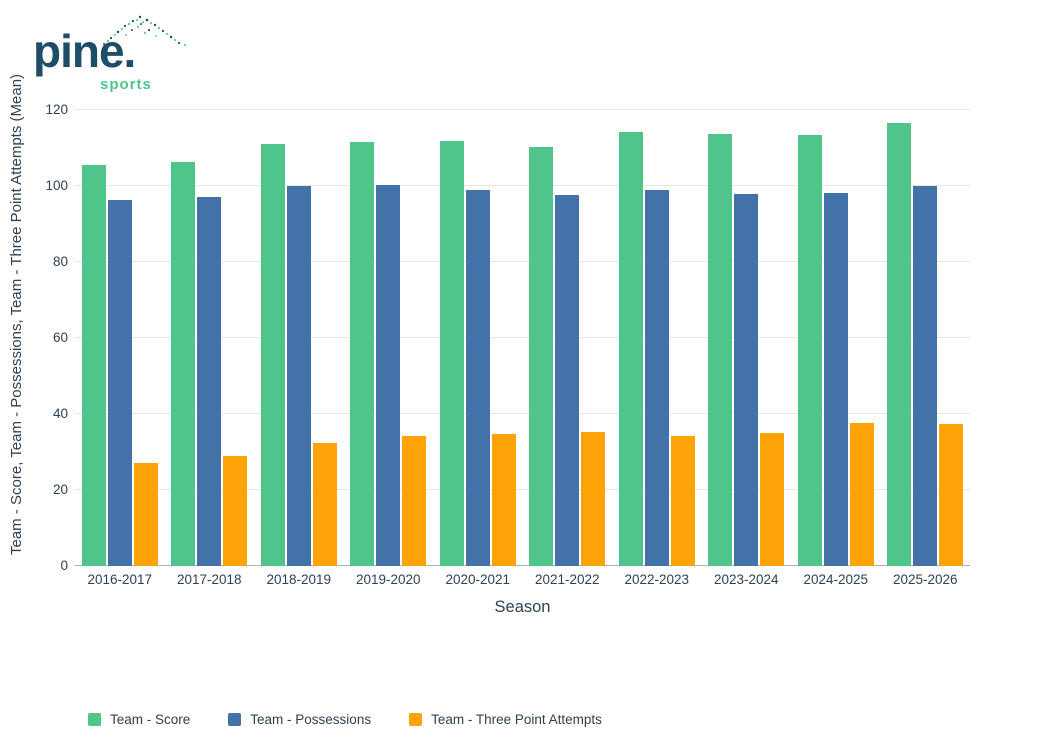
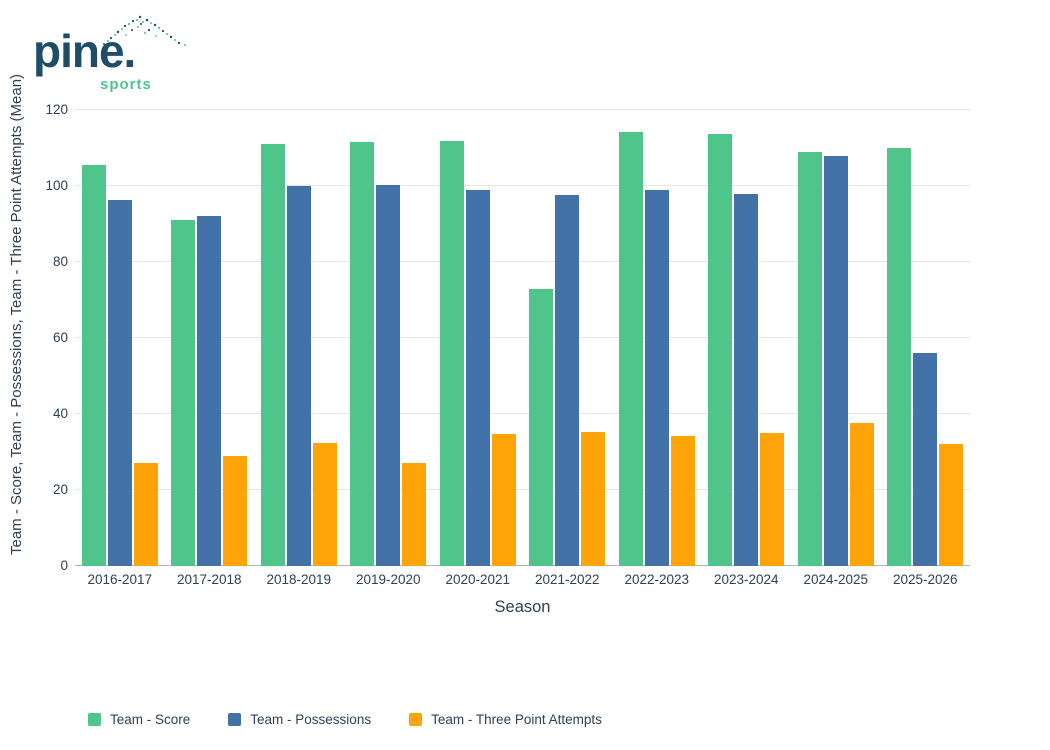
Team - Score/2017-2018: 106 -> 91
Team - Possessions/2017-2018: 97 -> 92
Team - Three Point Attempts/2019-2020: 34 -> 27
Team - Score/2021-2022: 110 -> 73
Team - Score/2024-2025: 113 -> 109
Team - Possessions/2024-2025: 98 -> 108
Team - Score/2025-2026: 117 -> 110
Team - Possessions/2025-2026: 100 -> 56
Team - Three Point Attempts/2025-2026: 37 -> 32
